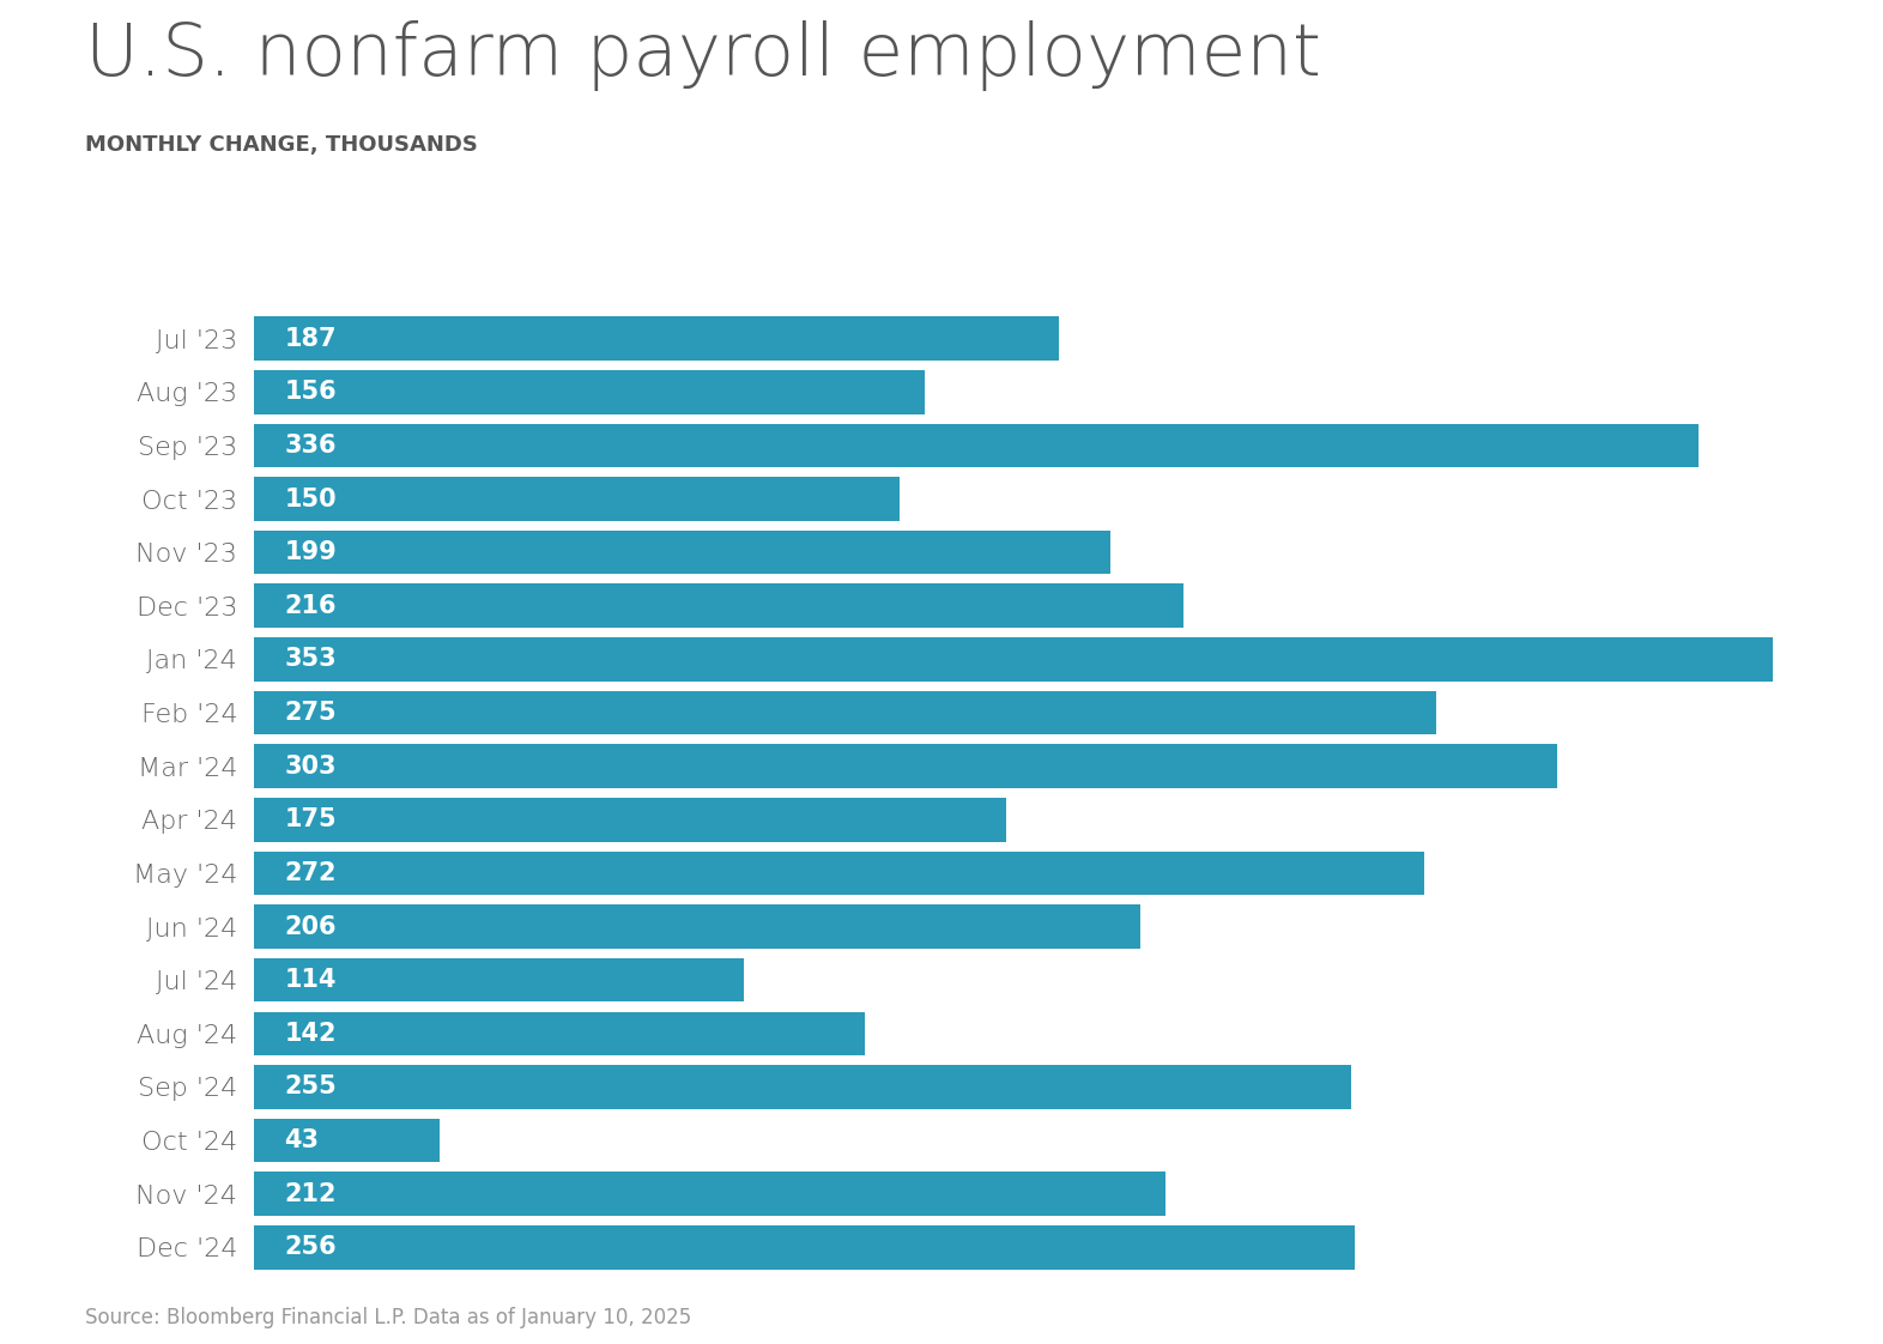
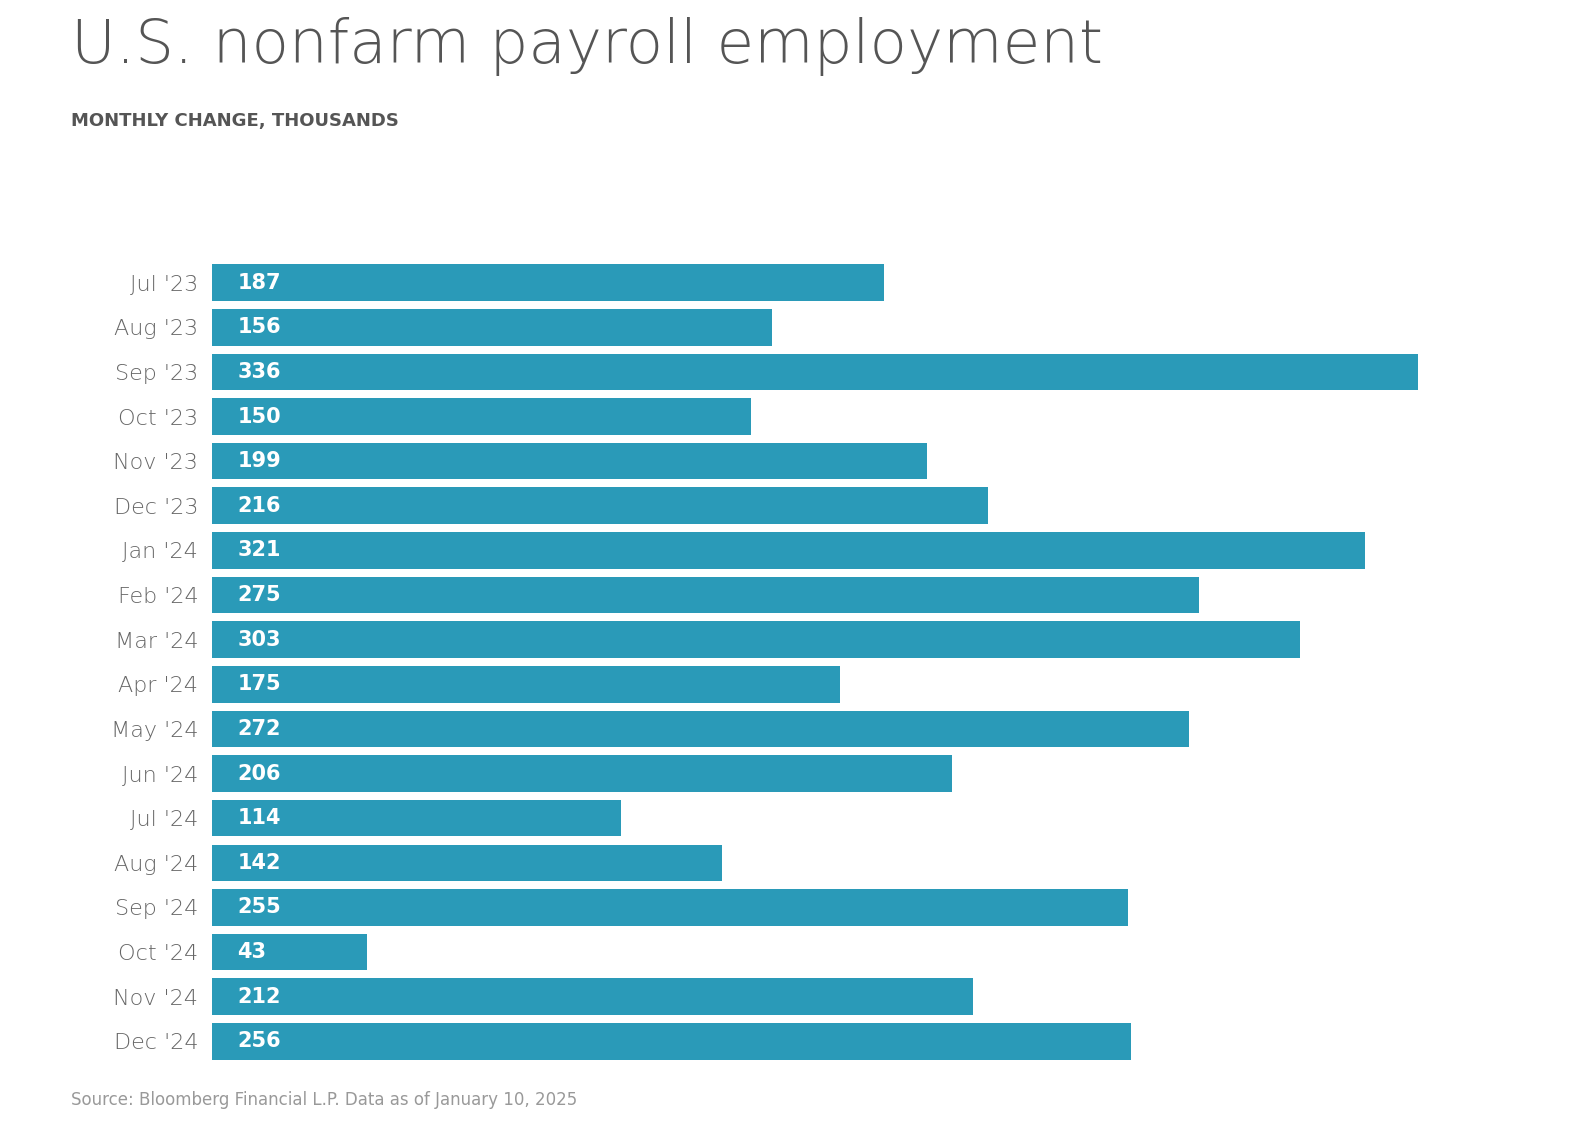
Jan '24: 353 -> 321
